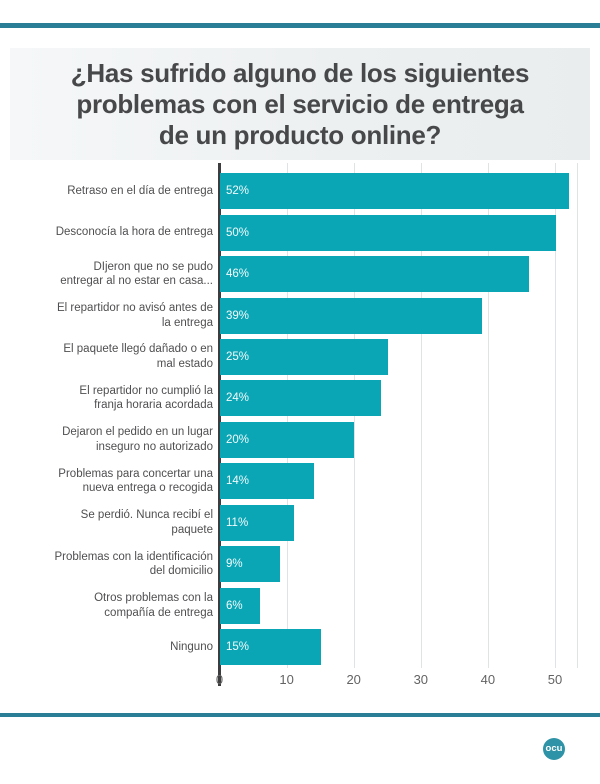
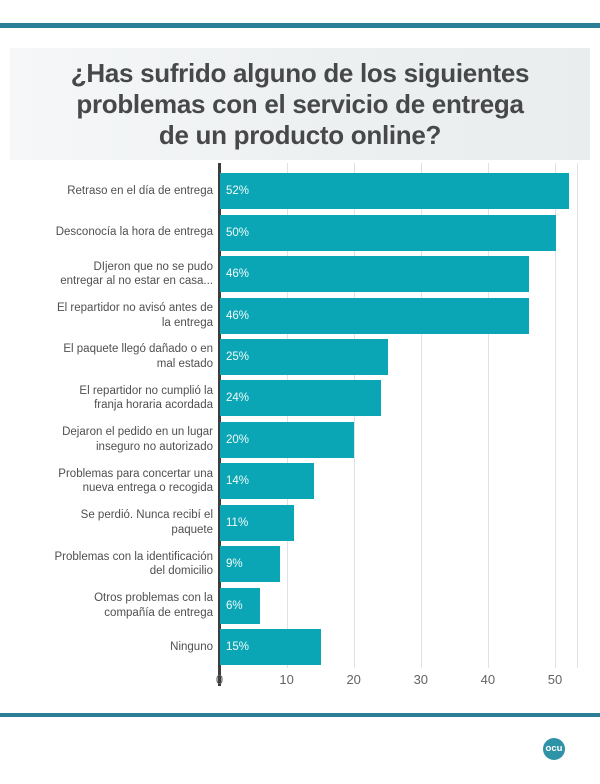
El repartidor no avisó antes de la entrega: 39% -> 46%
